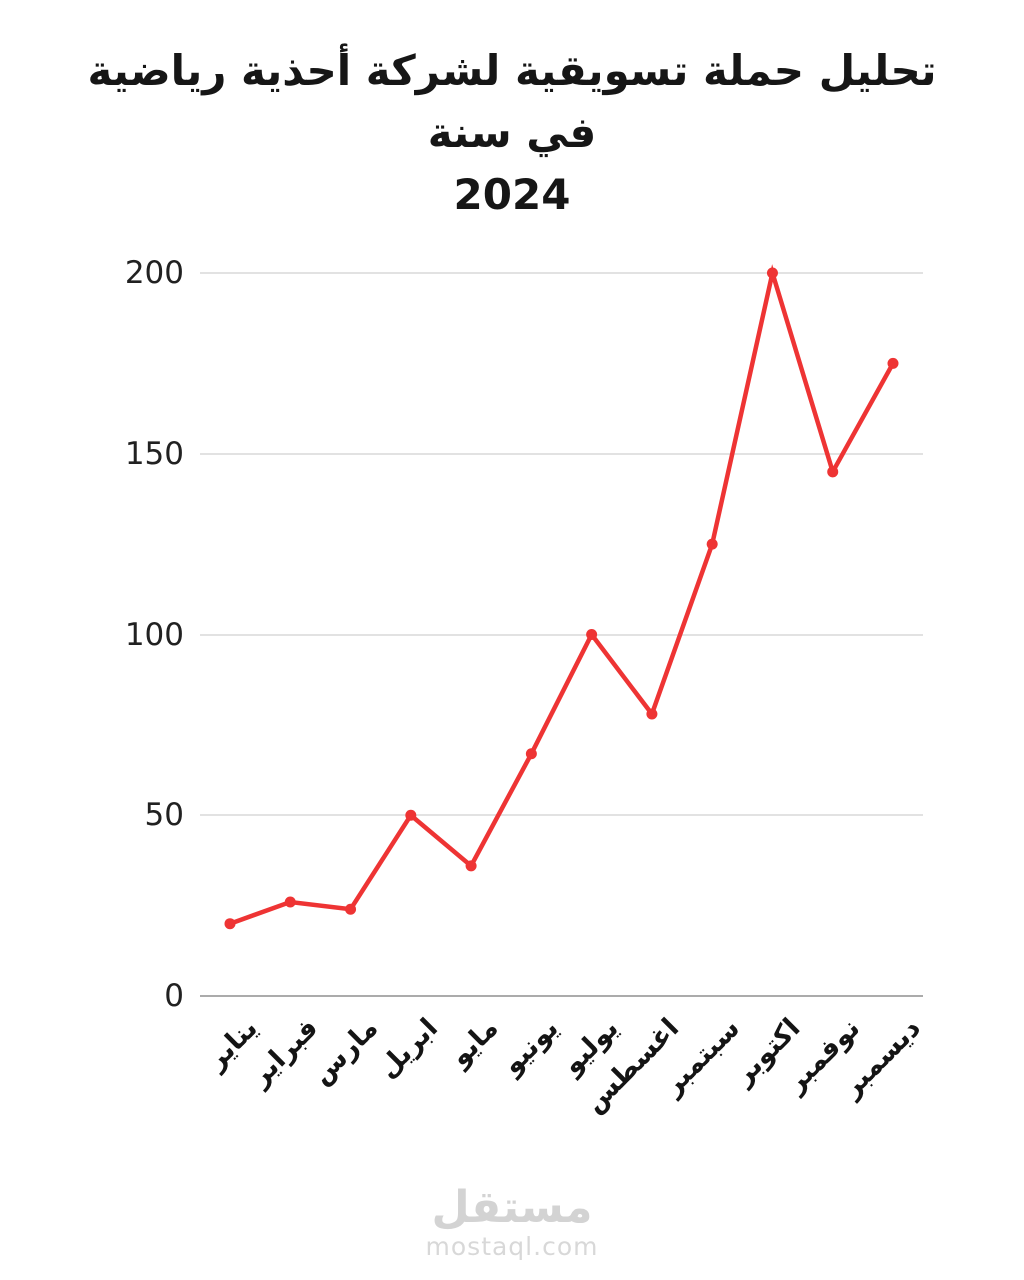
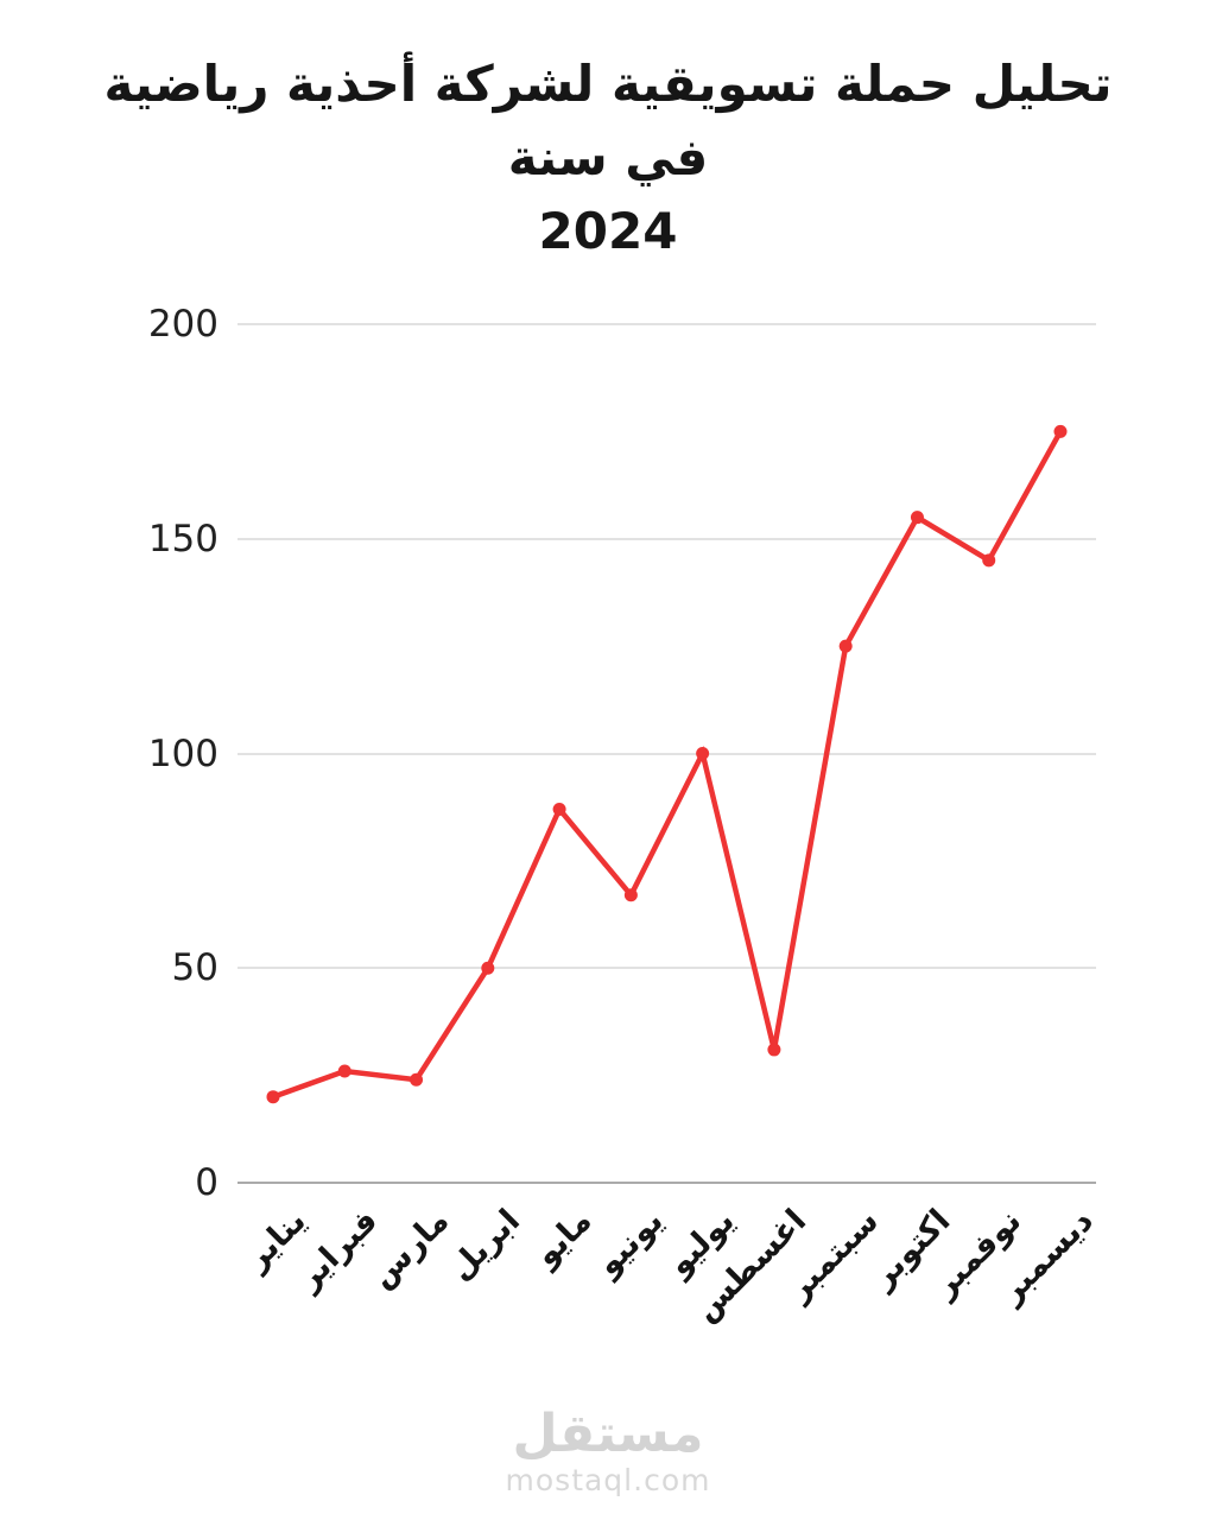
مايو: 36 -> 87
اغسطس: 78 -> 31
اكتوبر: 200 -> 155
